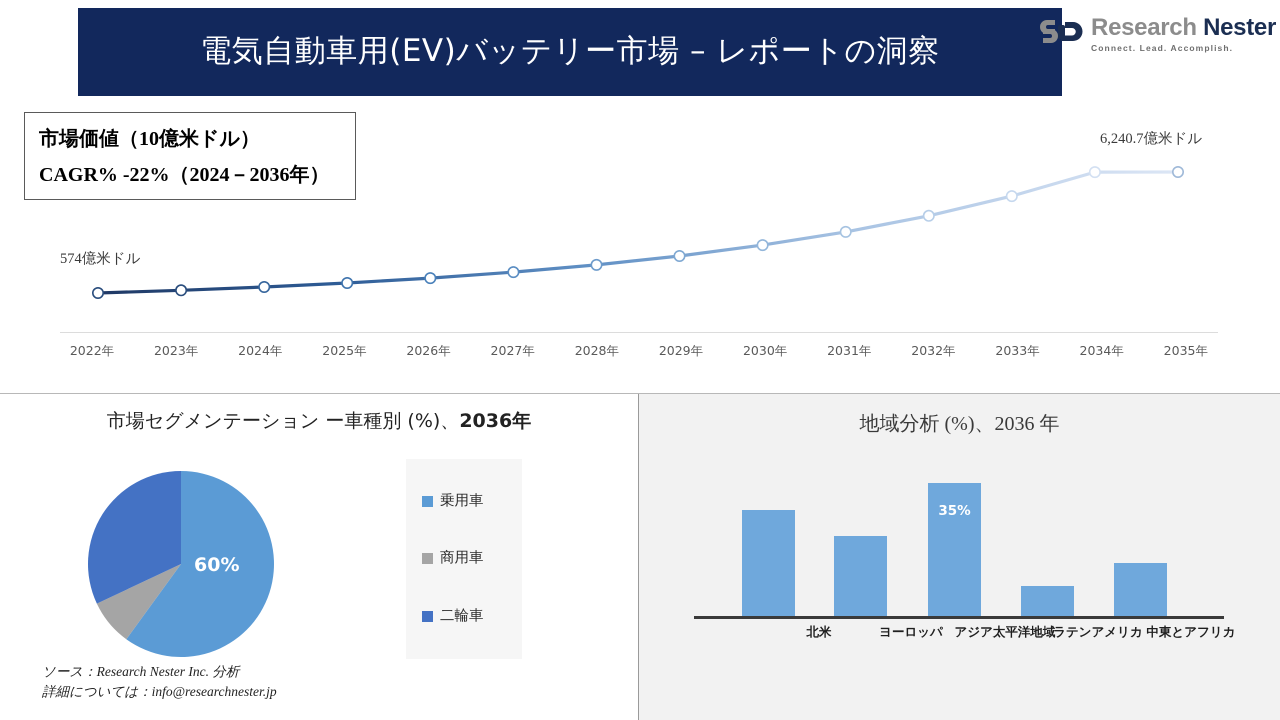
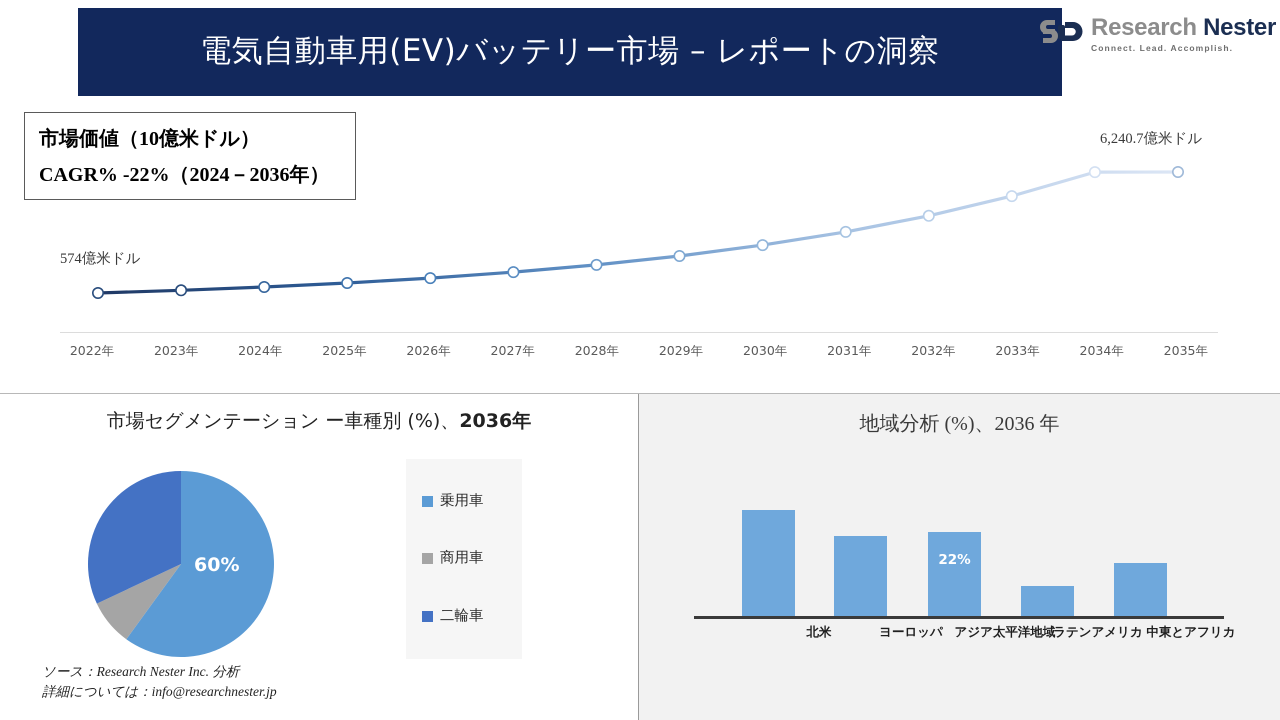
地域分析 (%)、2036 年/アジア太平洋地域: 35% -> 22%
